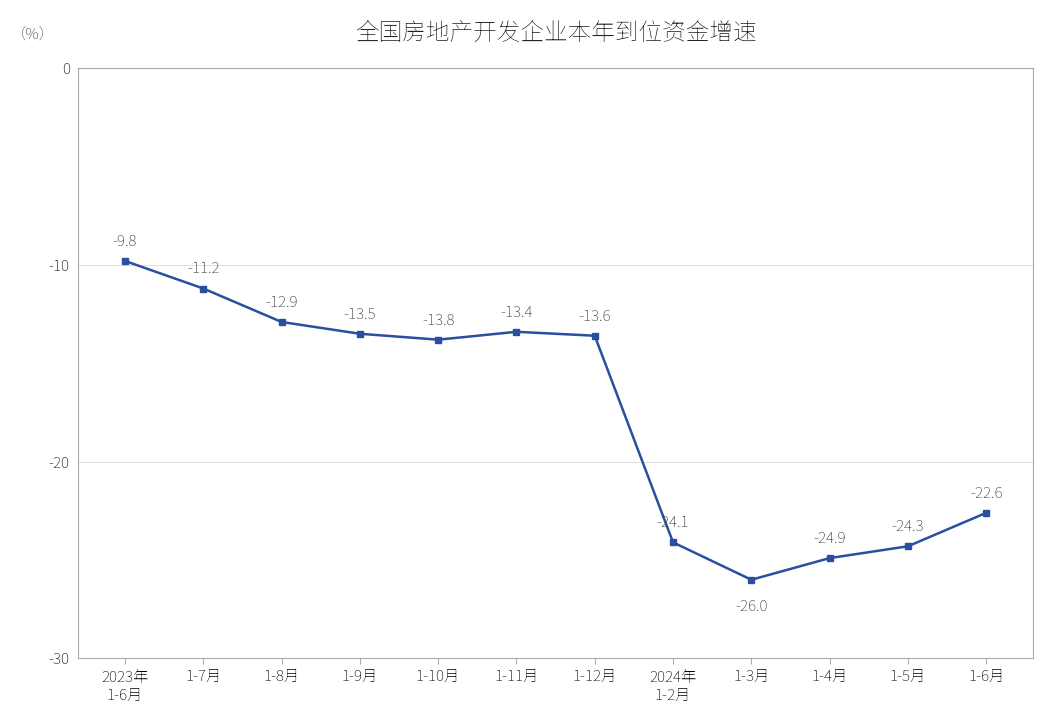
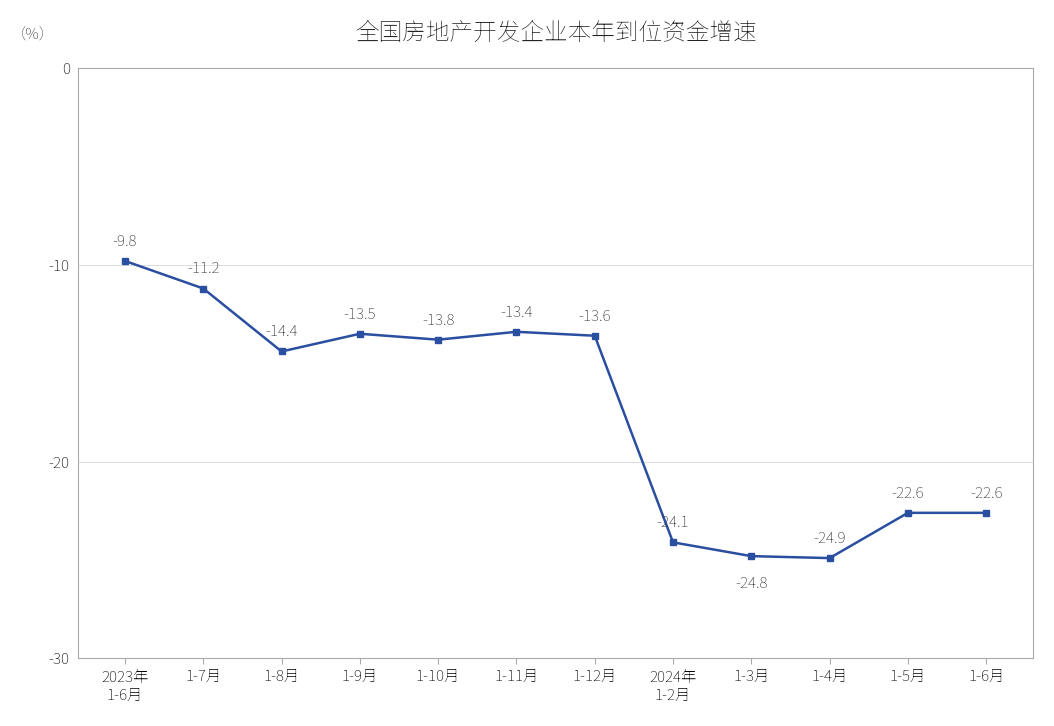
1-8月: -12.9 -> -14.4
1-3月: -26.0 -> -24.8
1-5月: -24.3 -> -22.6
